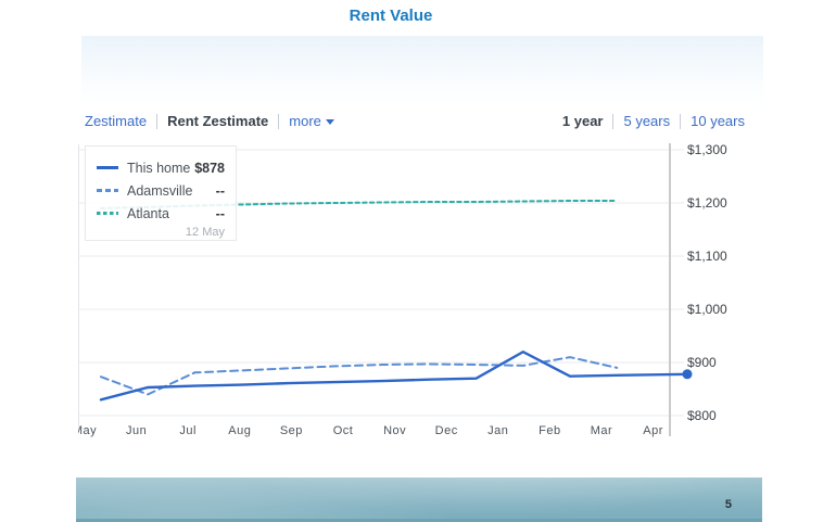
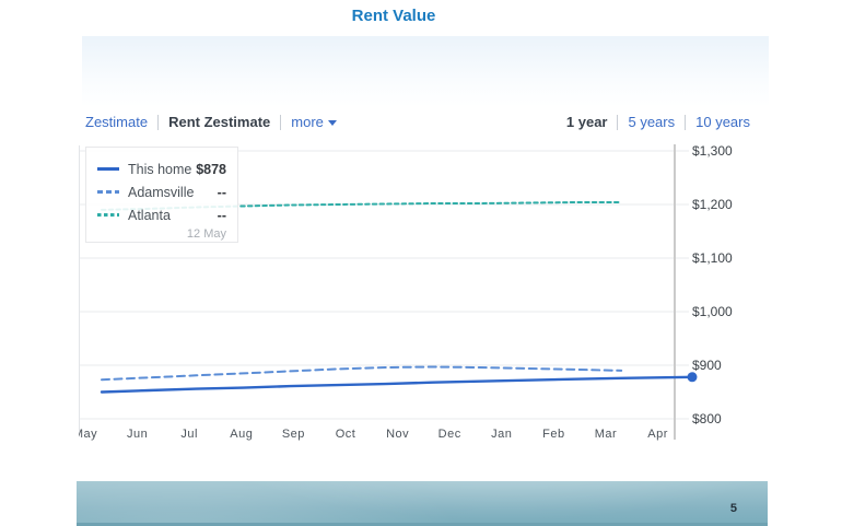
This home/May: $830 -> $850
Adamsville/Jun: $840 -> $880
This home/Feb: $920 -> $870
Adamsville/Mar: $910 -> $890
